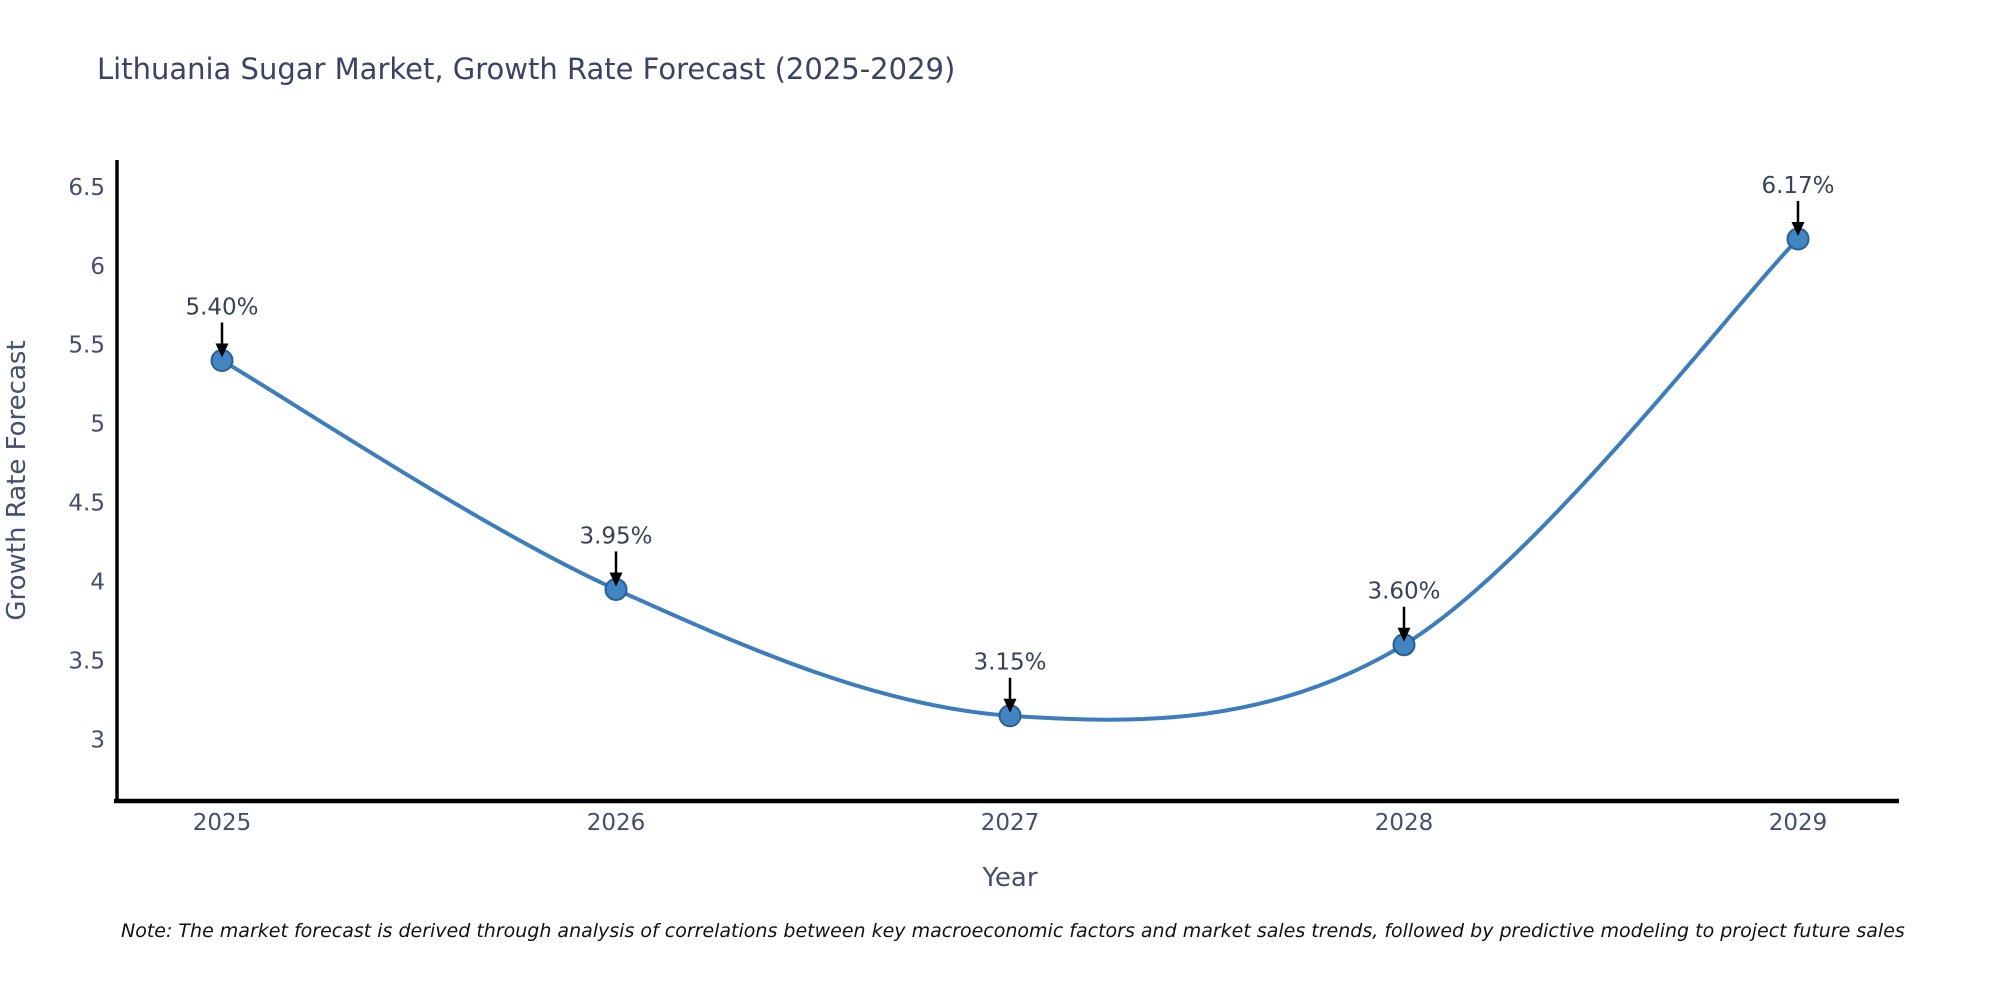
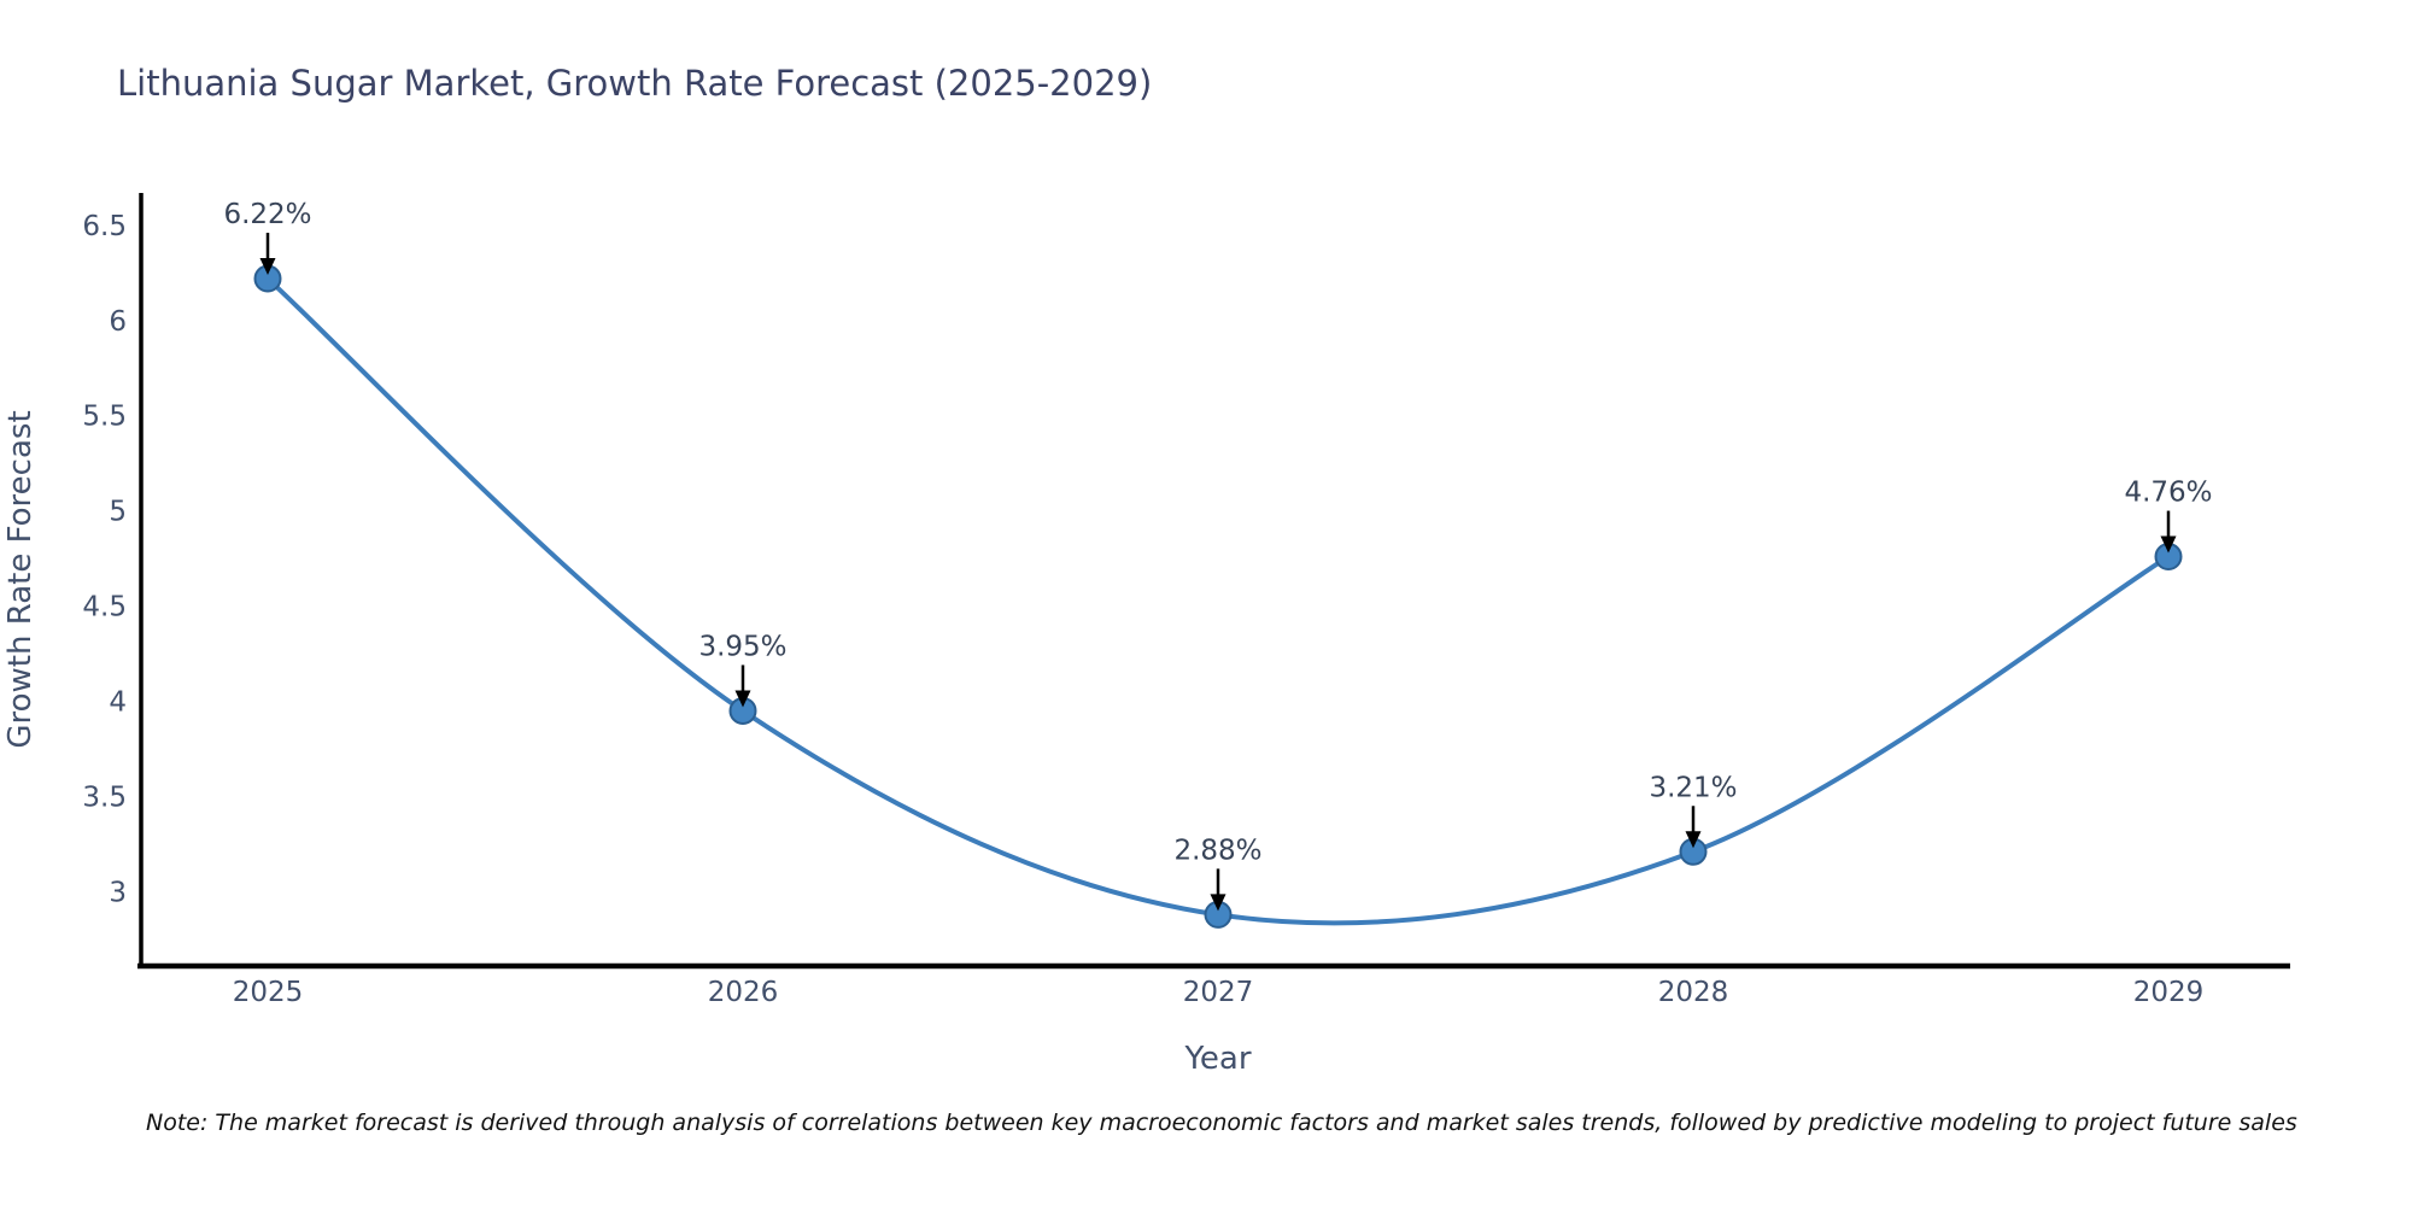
2025: 5.40% -> 6.22%
2027: 3.15% -> 2.88%
2028: 3.60% -> 3.21%
2029: 6.17% -> 4.76%
